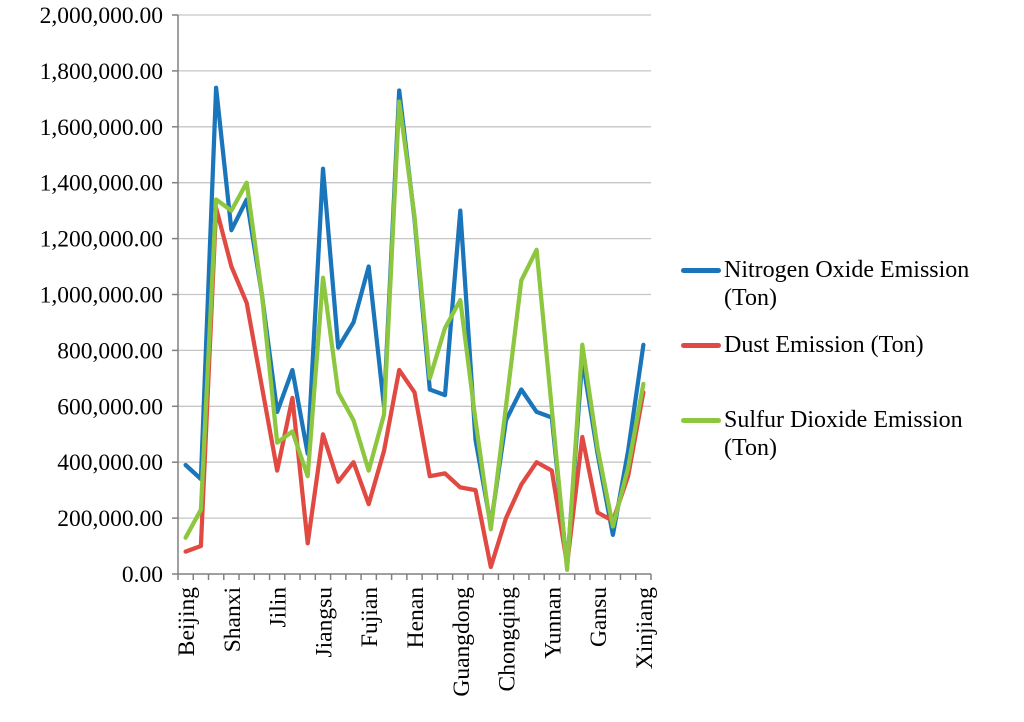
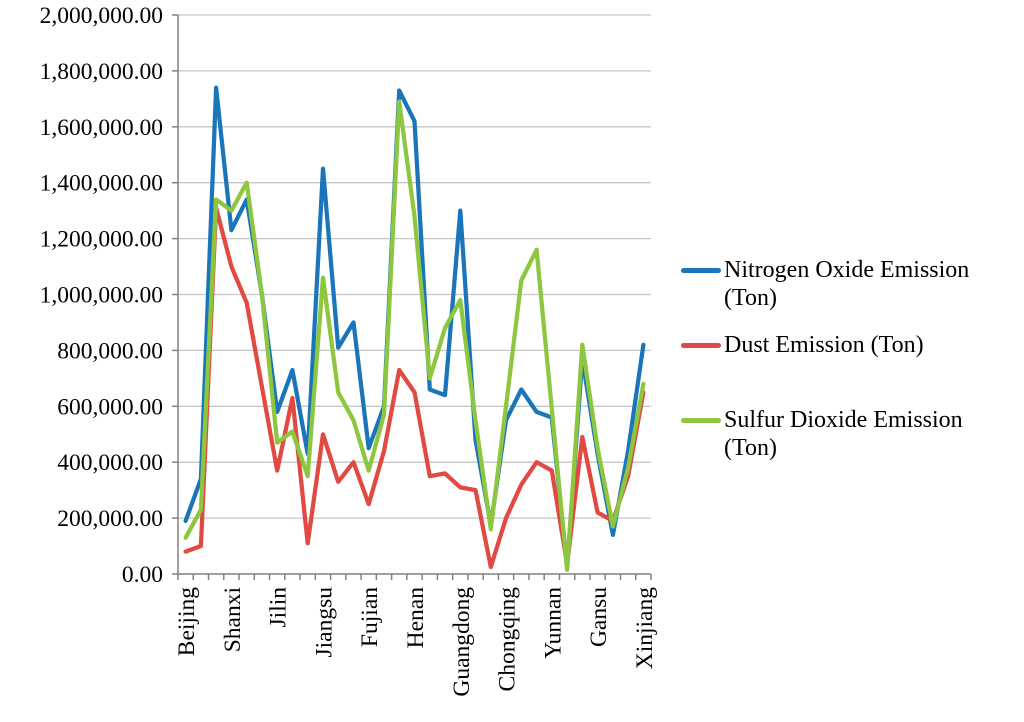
Nitrogen Oxide Emission (Ton)/Beijing: 390000 -> 190000
Nitrogen Oxide Emission (Ton)/Fujian: 1100000 -> 450000
Nitrogen Oxide Emission (Ton)/Henan: 1270000 -> 1620000
